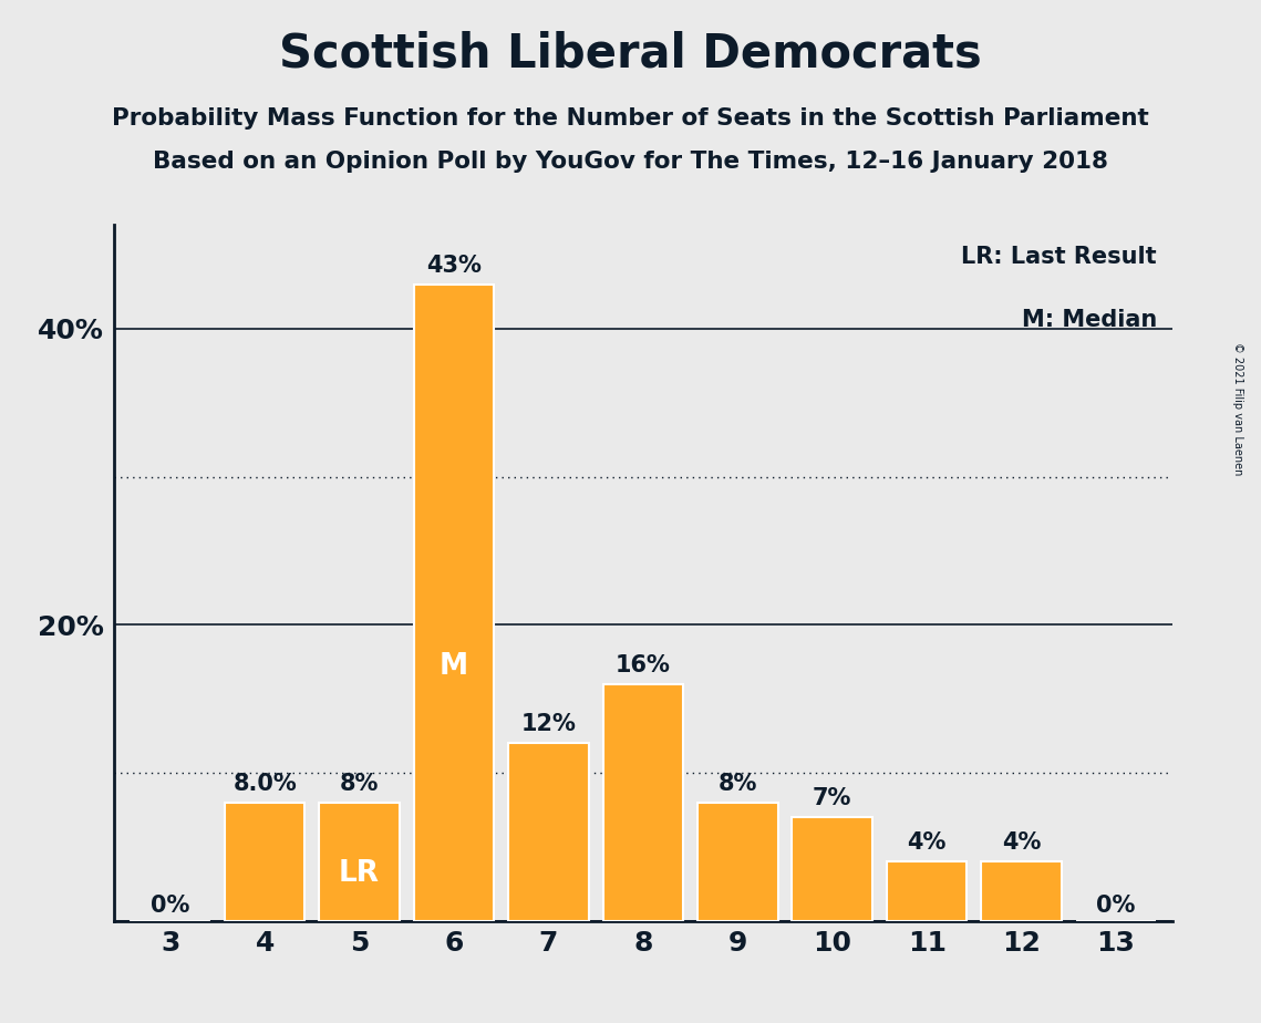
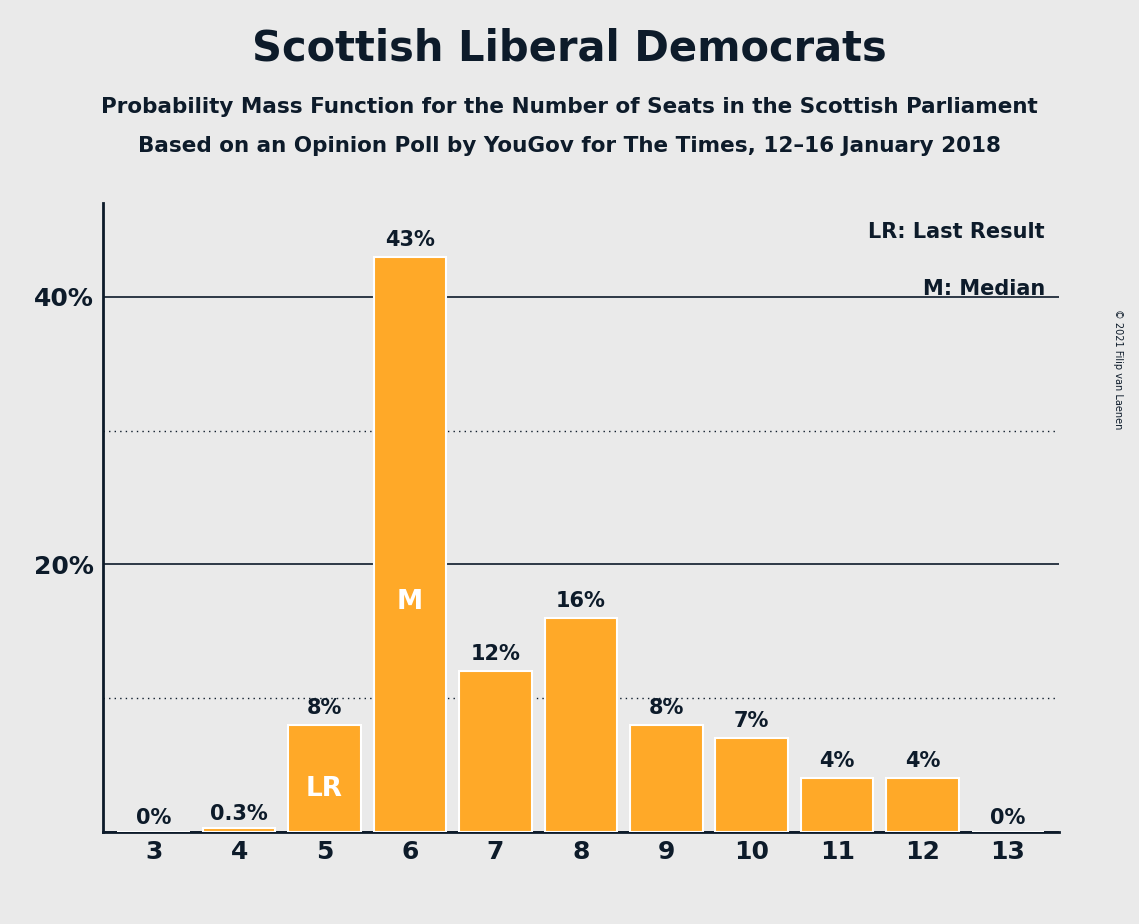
4: 8.0% -> 0.3%
